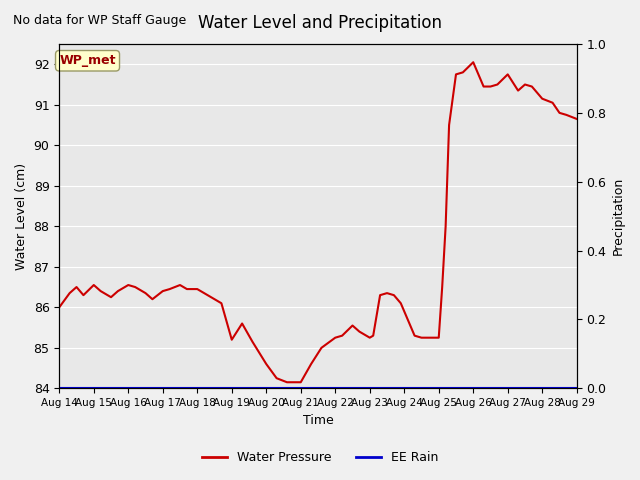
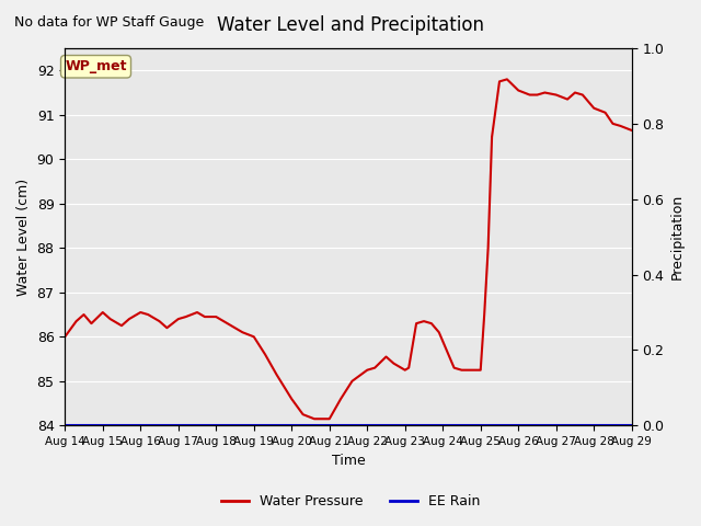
Aug 19: 85.20 -> 86.00
Aug 26: 92.05 -> 91.55
Aug 27: 91.75 -> 91.45
